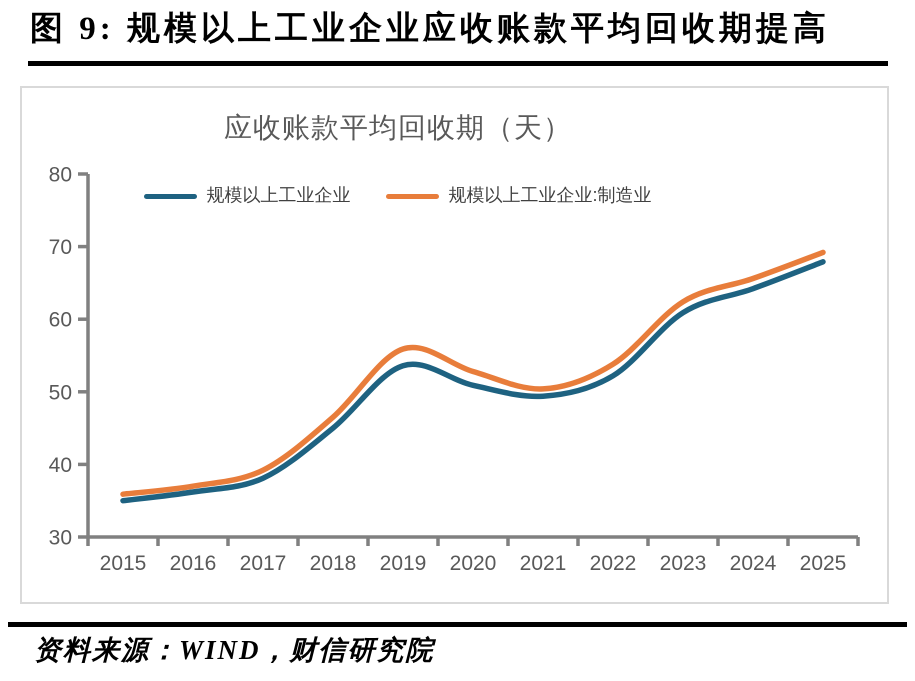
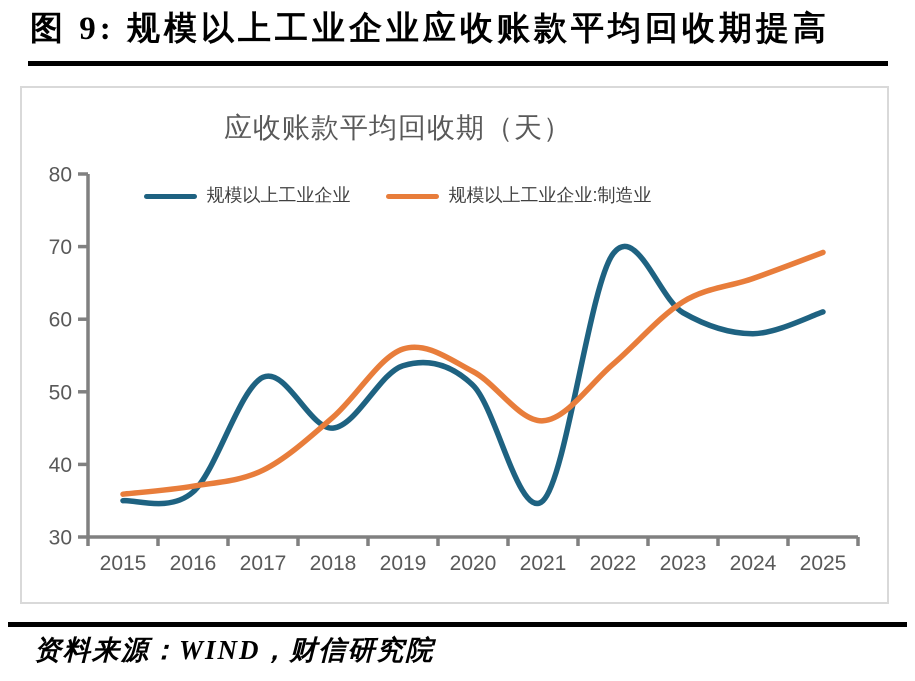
规模以上工业企业/2017: 38 -> 52
规模以上工业企业/2021: 49 -> 35
规模以上工业企业:制造业/2021: 50 -> 46
规模以上工业企业/2022: 52 -> 69
规模以上工业企业/2024: 64 -> 58
规模以上工业企业/2025: 68 -> 61
